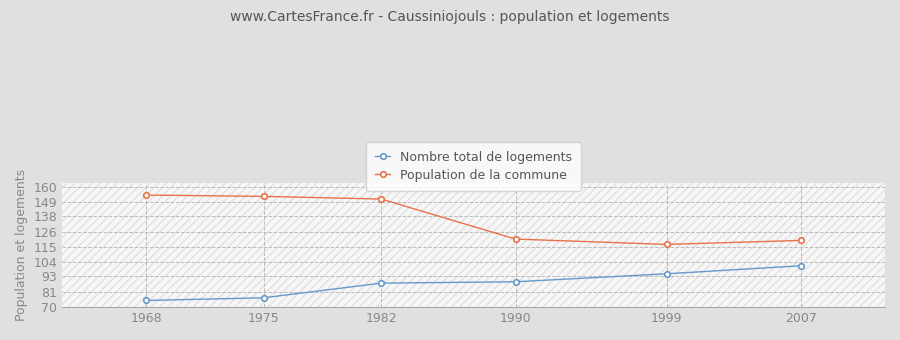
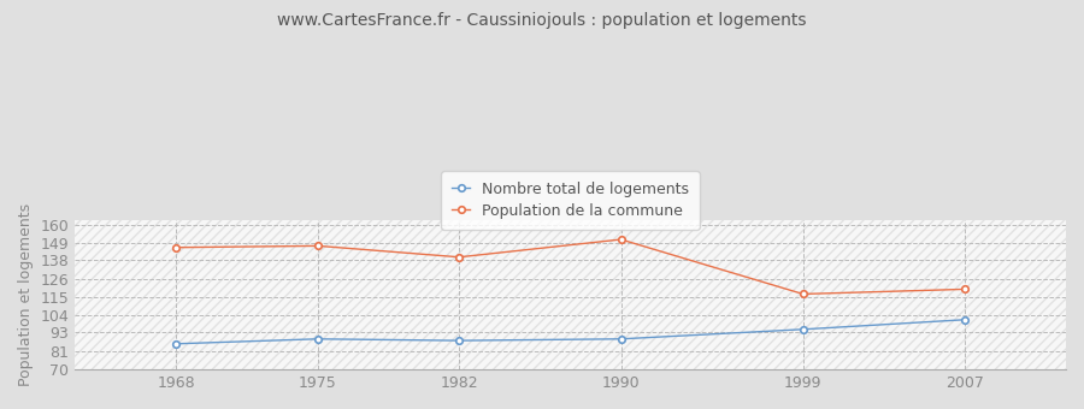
Nombre total de logements/1968: 75 -> 86
Population de la commune/1968: 154 -> 146
Nombre total de logements/1975: 77 -> 89
Population de la commune/1975: 153 -> 147
Population de la commune/1982: 151 -> 140
Population de la commune/1990: 121 -> 151
